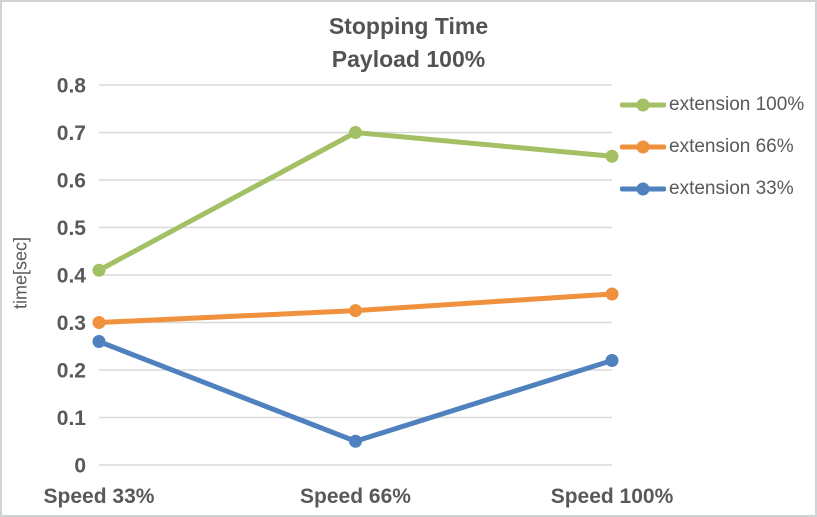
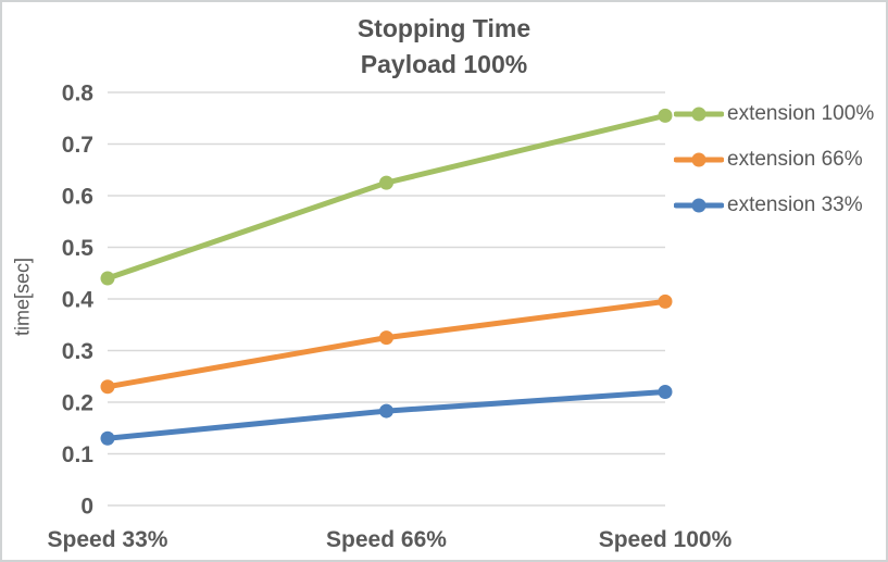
extension 100%/Speed 33%: 0.41 -> 0.44
extension 66%/Speed 33%: 0.30 -> 0.23
extension 33%/Speed 33%: 0.26 -> 0.13
extension 100%/Speed 66%: 0.70 -> 0.62
extension 33%/Speed 66%: 0.05 -> 0.18
extension 100%/Speed 100%: 0.65 -> 0.76
extension 66%/Speed 100%: 0.36 -> 0.40
